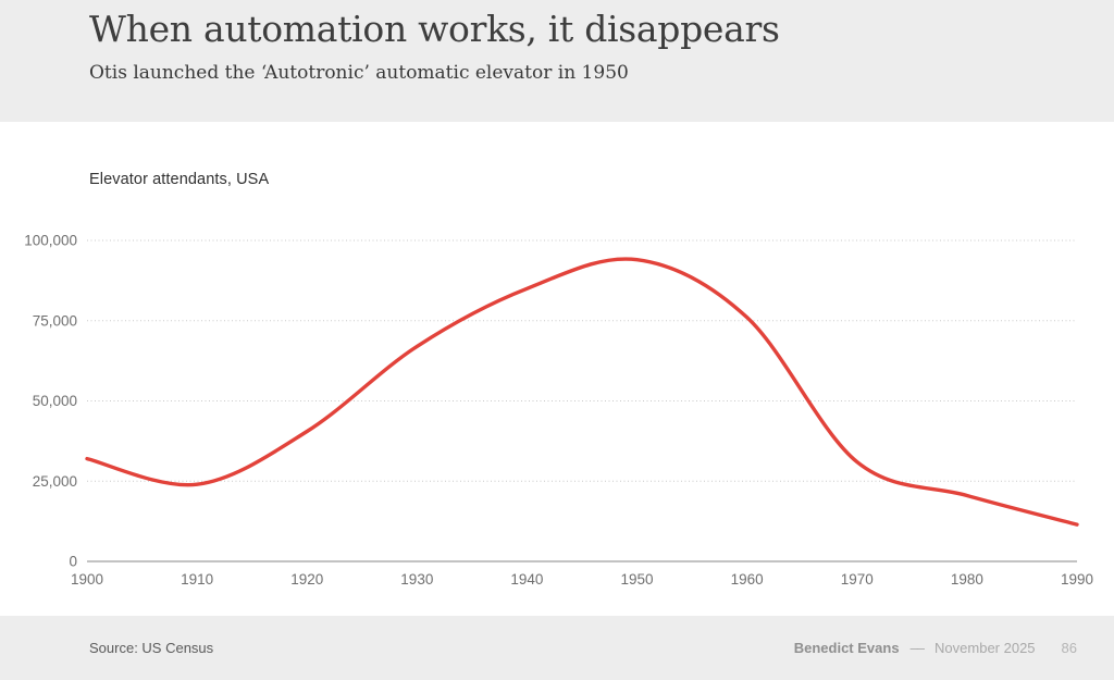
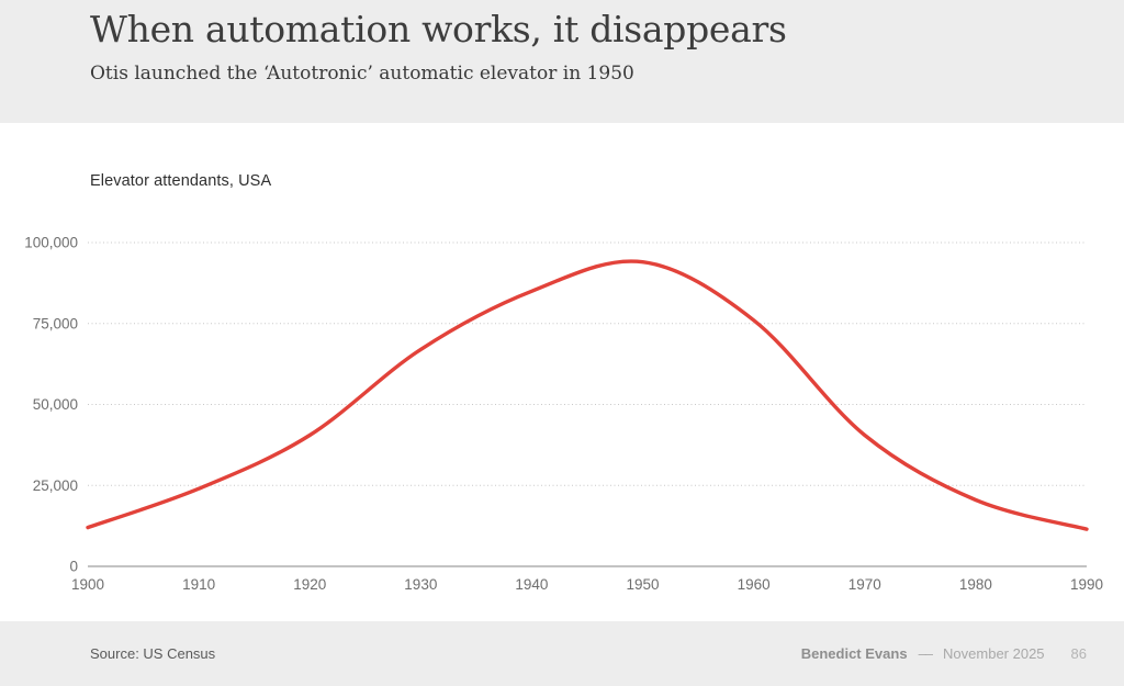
1900: 32000 -> 12000
1970: 31000 -> 40000
